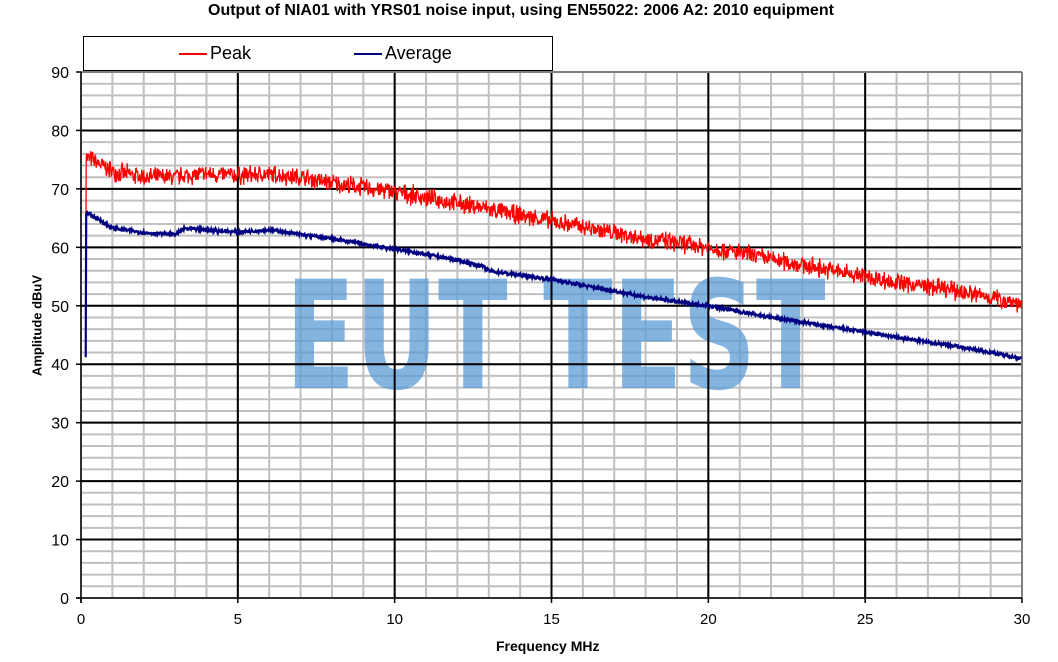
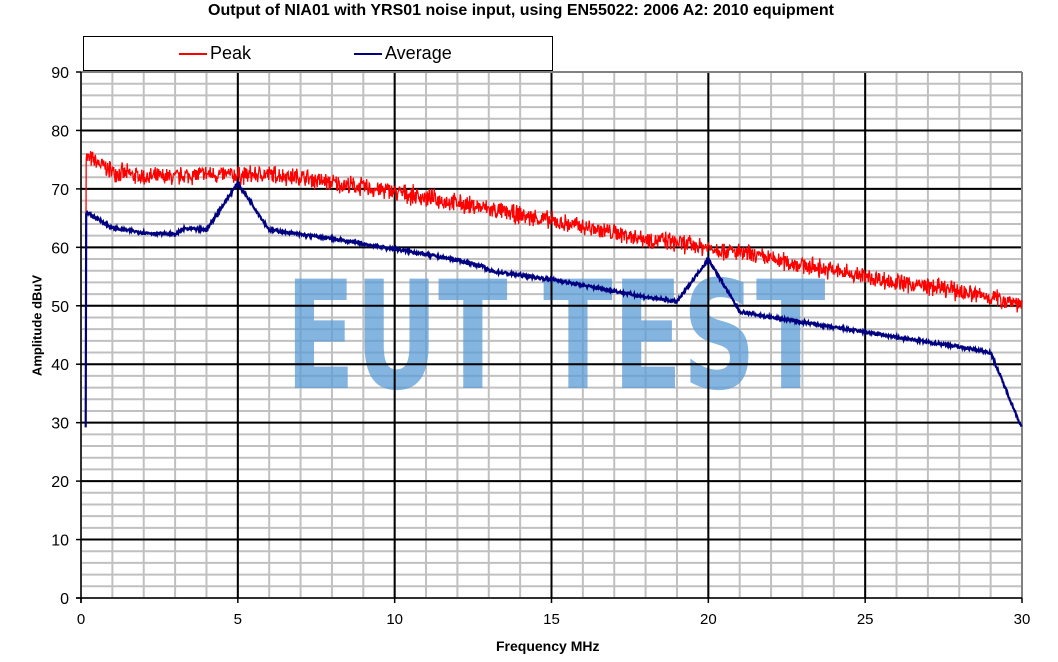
Average/5: 63 -> 71
Average/20: 50 -> 58
Average/30: 41 -> 29
